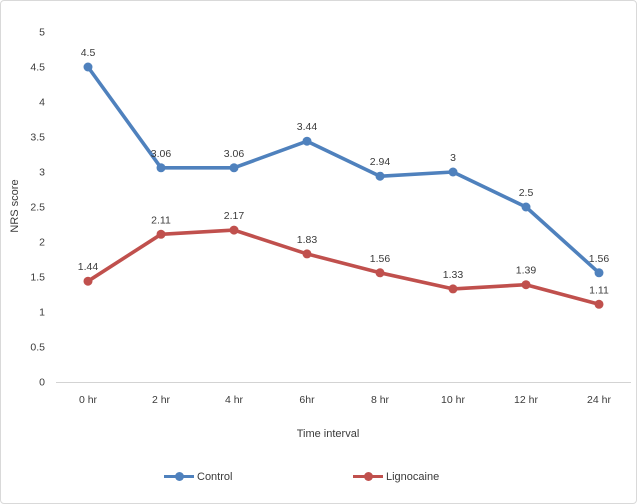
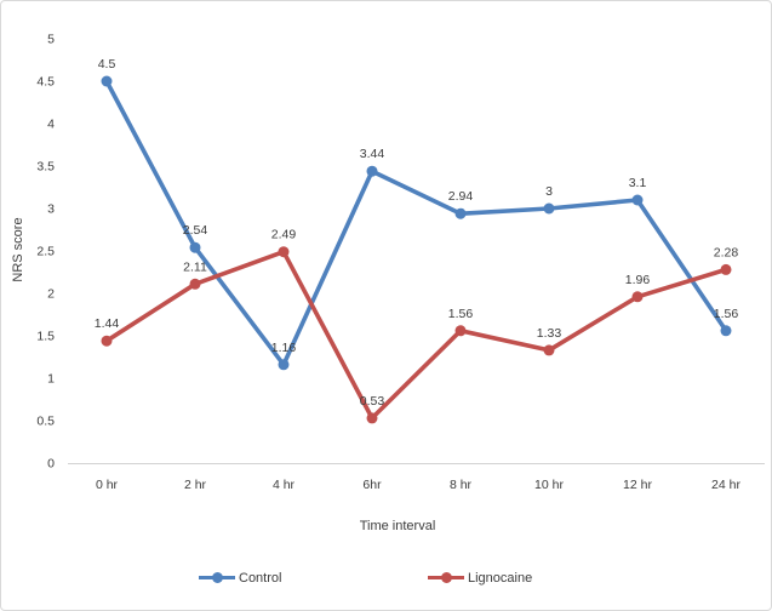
Control/2 hr: 3.06 -> 2.54
Control/4 hr: 3.06 -> 1.16
Lignocaine/4 hr: 2.17 -> 2.49
Lignocaine/6hr: 1.83 -> 0.53
Control/12 hr: 2.5 -> 3.1
Lignocaine/12 hr: 1.39 -> 1.96
Lignocaine/24 hr: 1.11 -> 2.28
